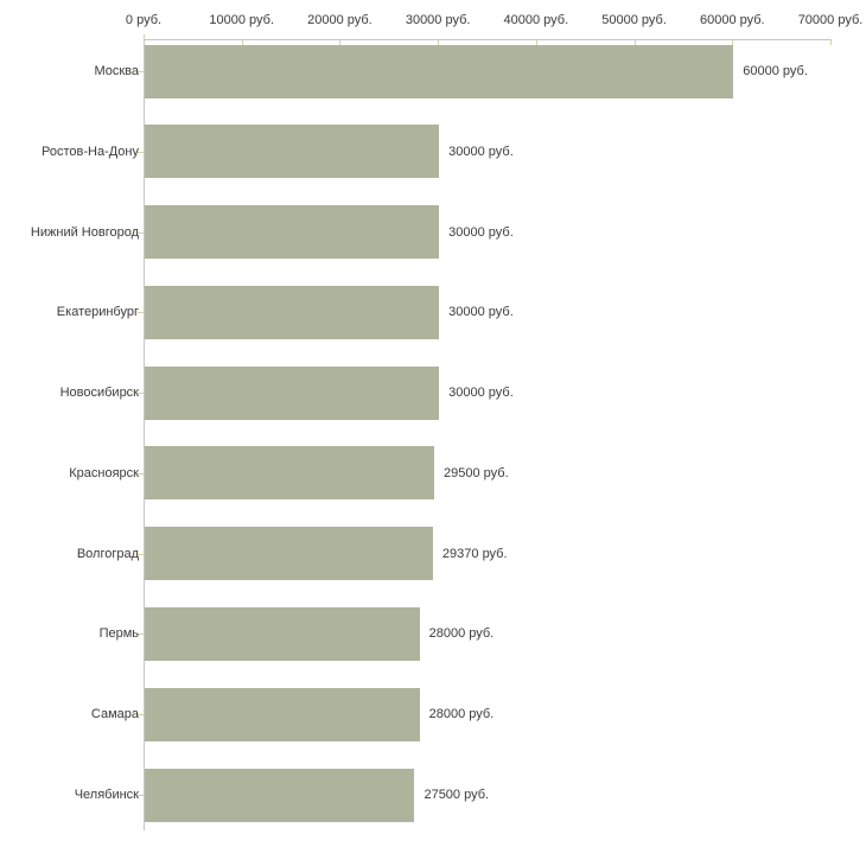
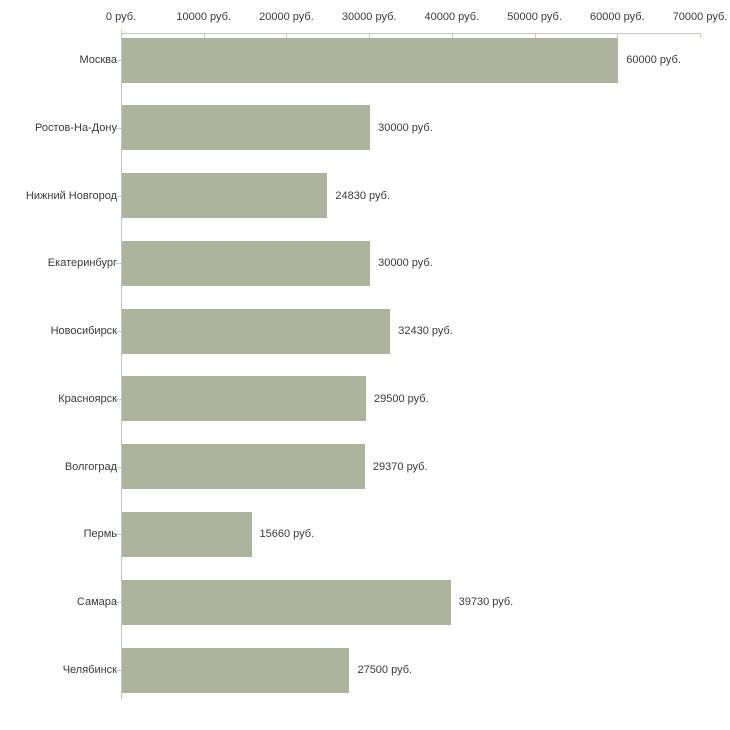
Нижний Новгород: 30000 -> 24830
Новосибирск: 30000 -> 32430
Пермь: 28000 -> 15660
Самара: 28000 -> 39730
